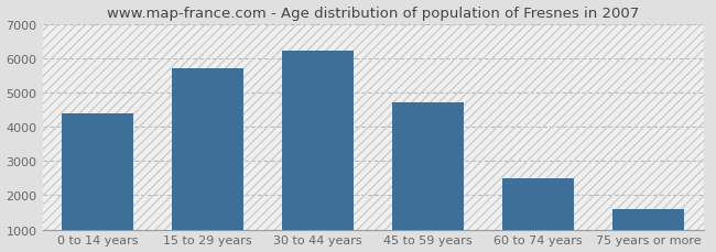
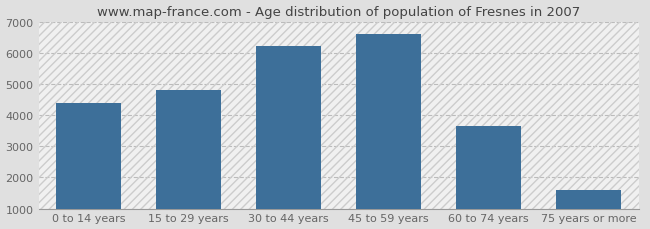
15 to 29 years: 5700 -> 4800
45 to 59 years: 4720 -> 6600
60 to 74 years: 2500 -> 3650
